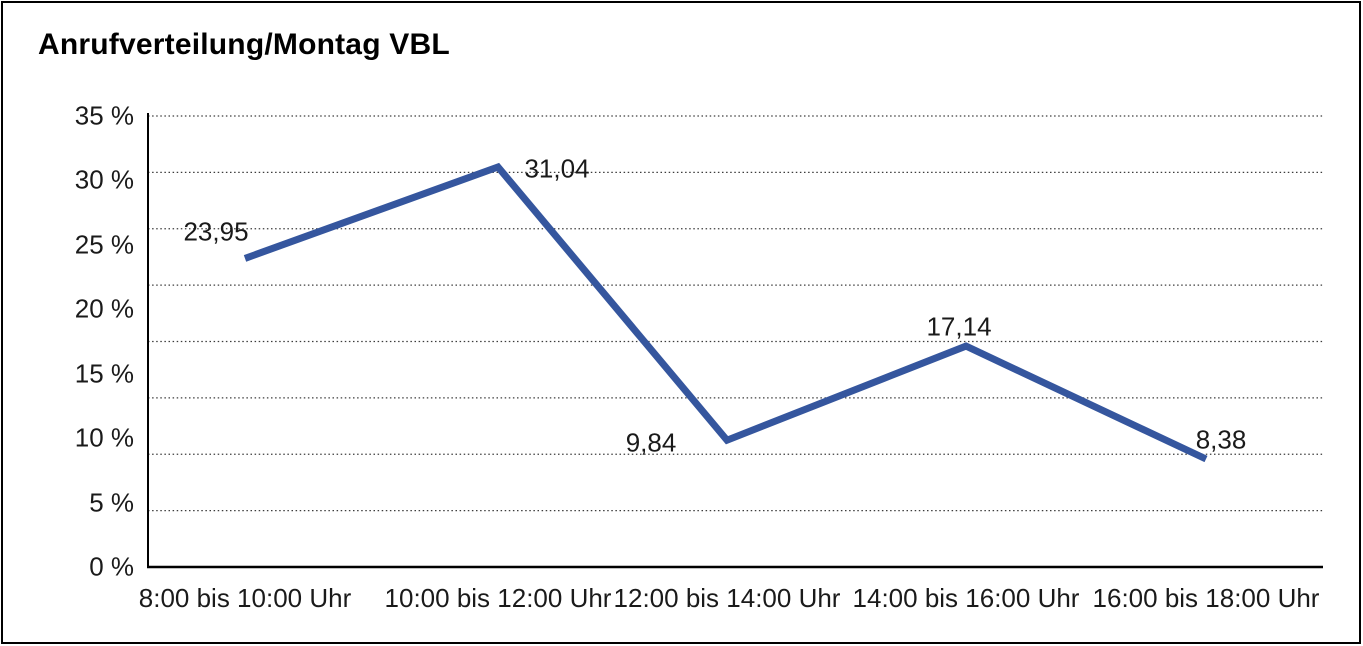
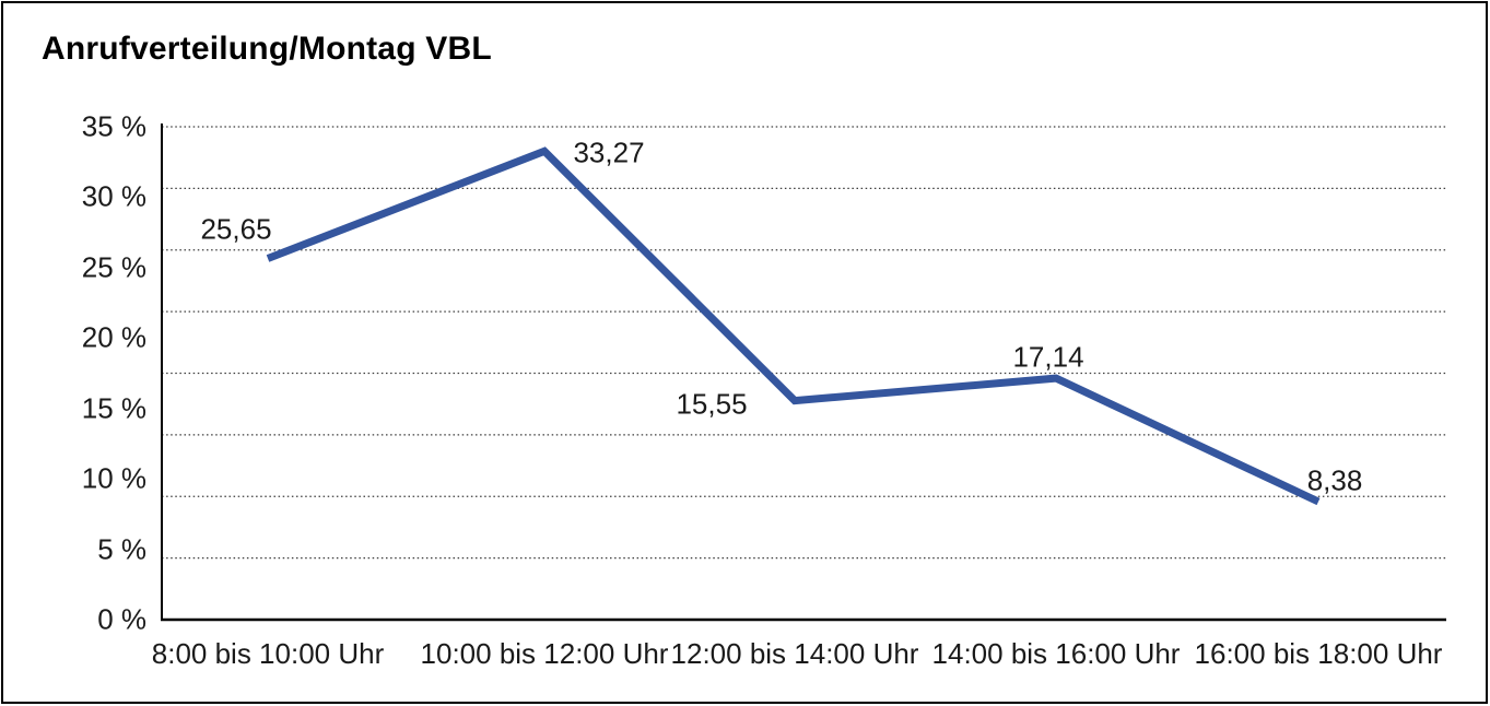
8:00 bis 10:00 Uhr: 23,95 -> 25,65
10:00 bis 12:00 Uhr: 31,04 -> 33,27
12:00 bis 14:00 Uhr: 9,84 -> 15,55
